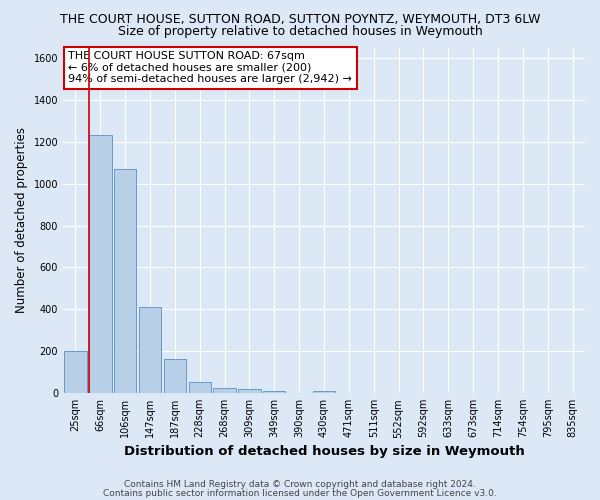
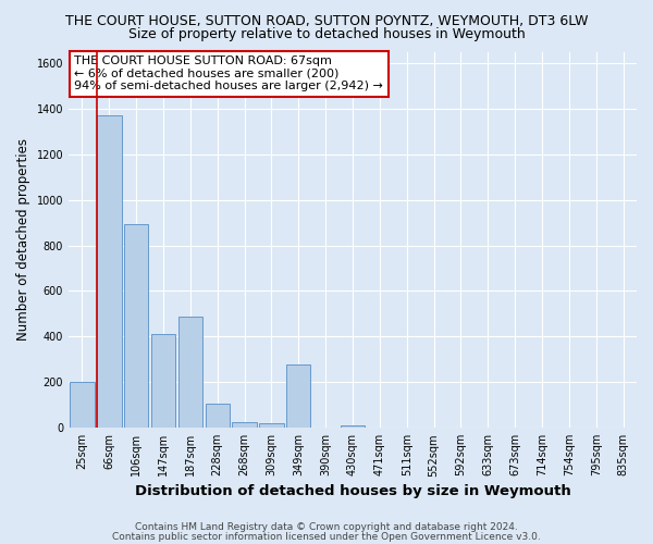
66sqm: 1230 -> 1370
106sqm: 1070 -> 895
187sqm: 165 -> 490
228sqm: 52 -> 105
349sqm: 12 -> 280
